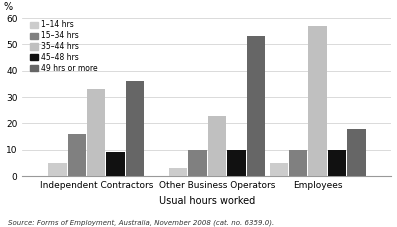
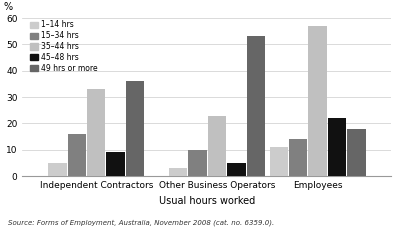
45–48 hrs/Other Business Operators: 10 -> 5
1–14 hrs/Employees: 5 -> 11
15–34 hrs/Employees: 10 -> 14
45–48 hrs/Employees: 10 -> 22
